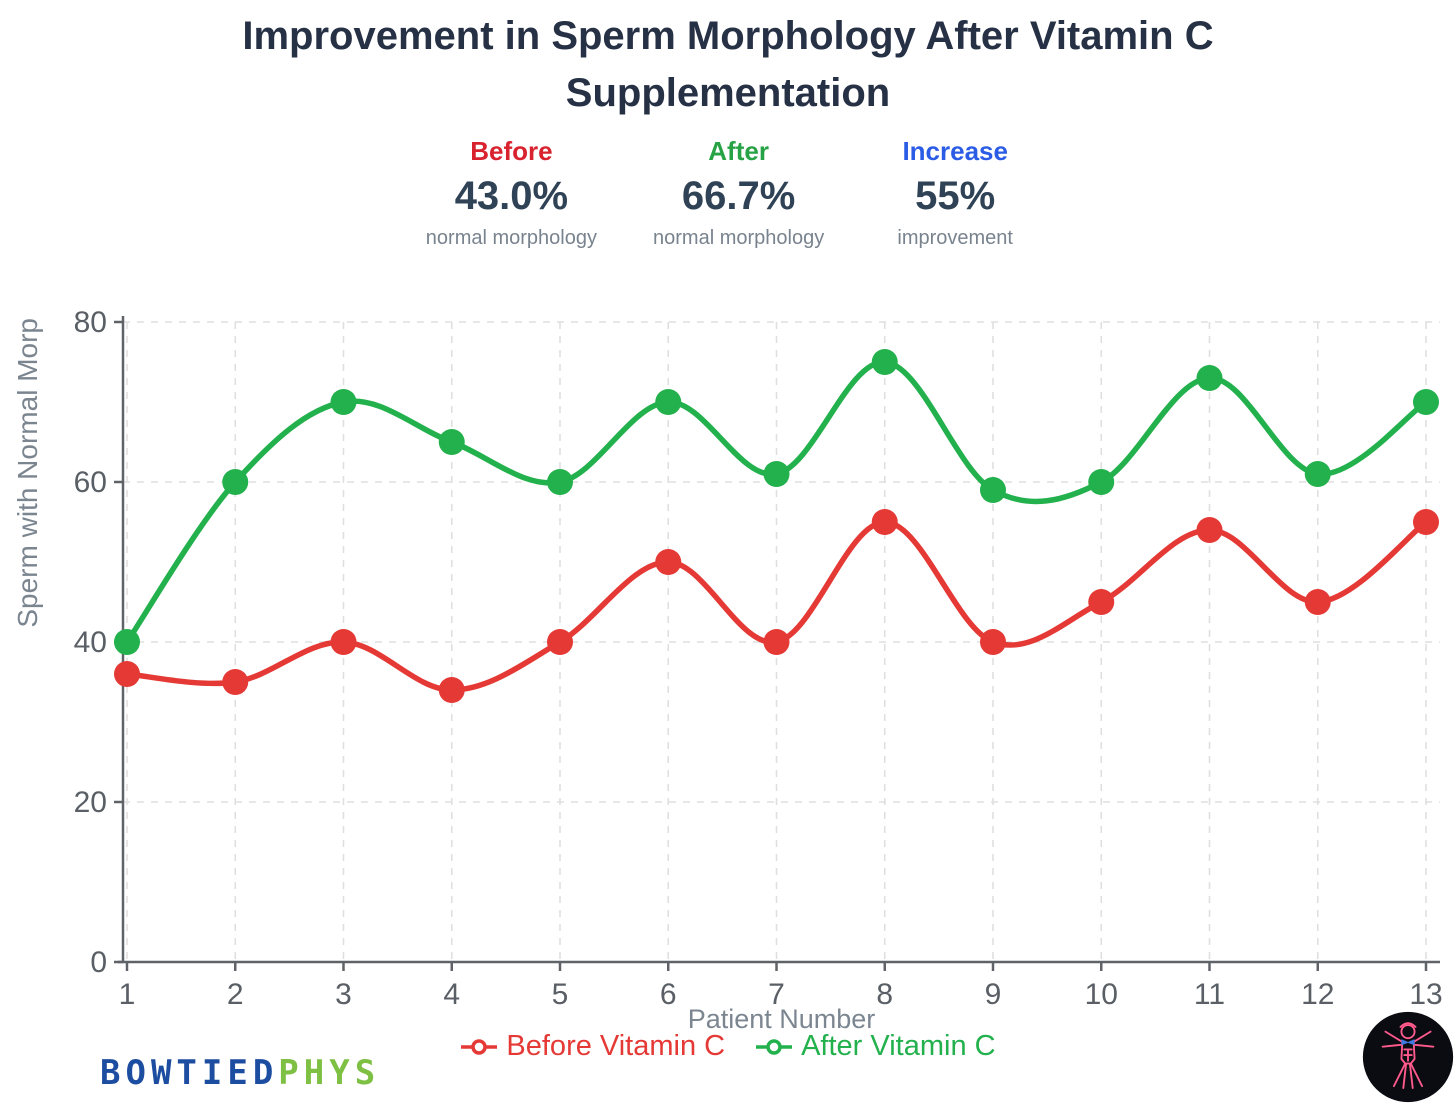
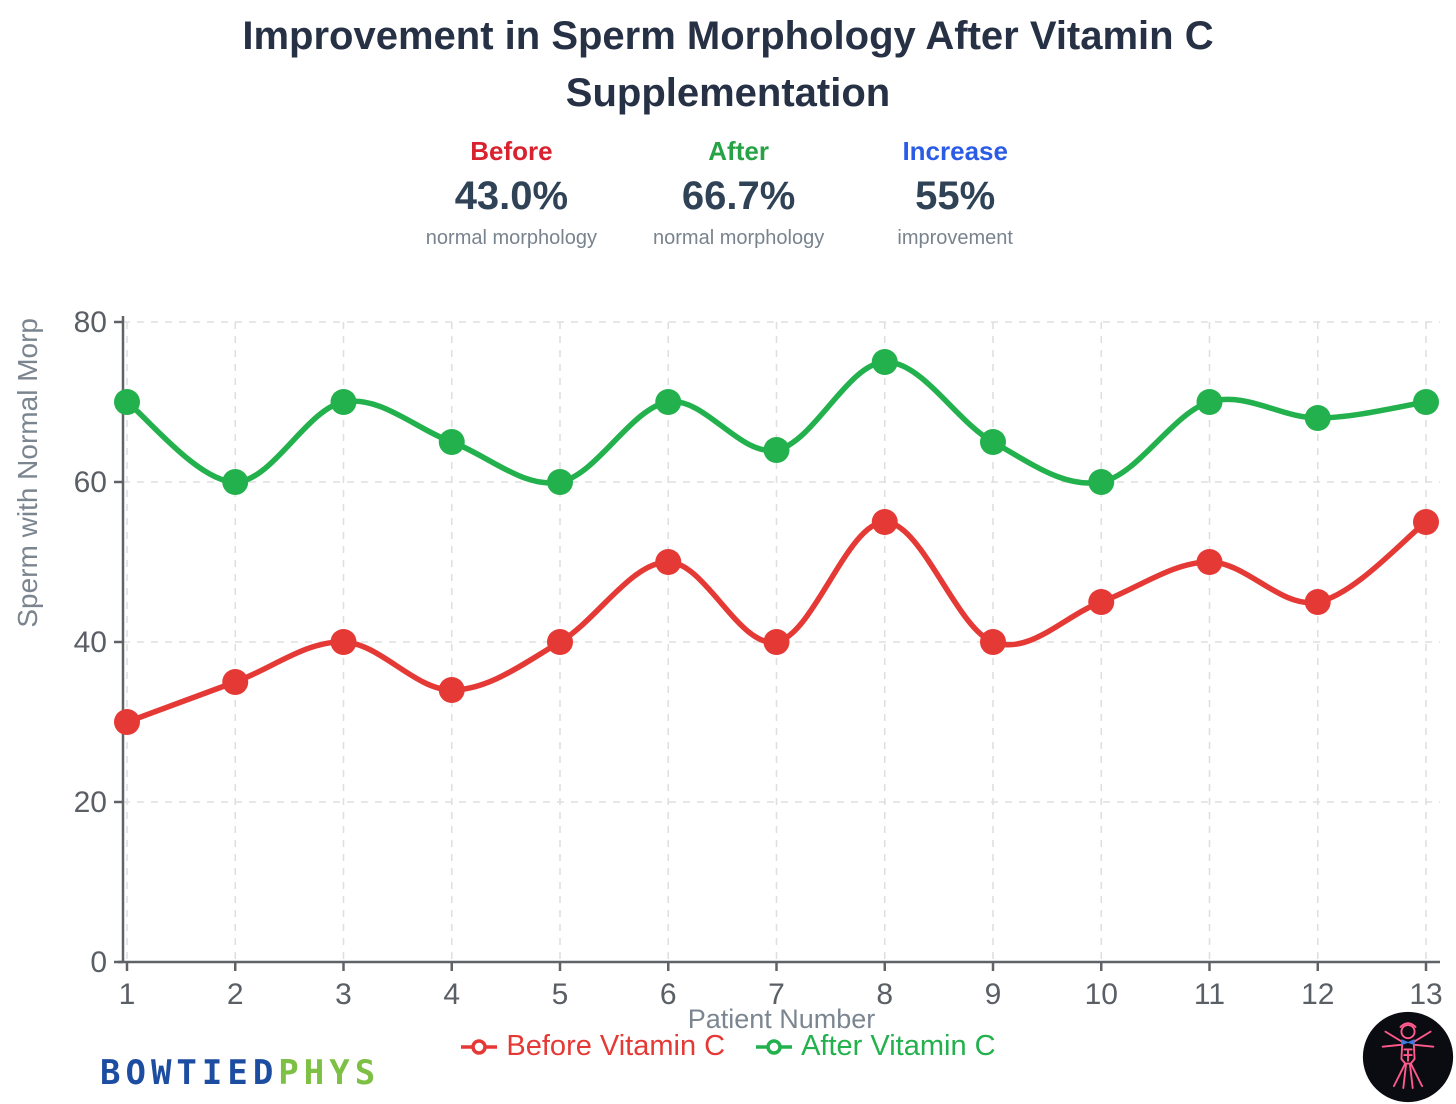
Before Vitamin C/1: 36 -> 30
After Vitamin C/1: 40 -> 70
After Vitamin C/7: 61 -> 64
After Vitamin C/9: 59 -> 65
Before Vitamin C/11: 54 -> 50
After Vitamin C/11: 73 -> 70
After Vitamin C/12: 61 -> 68
